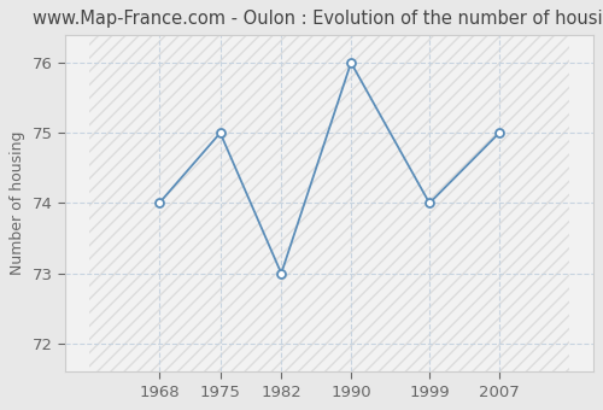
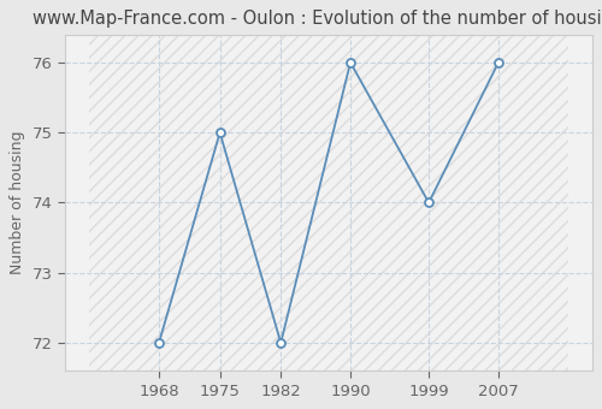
1968: 74 -> 72
1982: 73 -> 72
2007: 75 -> 76
